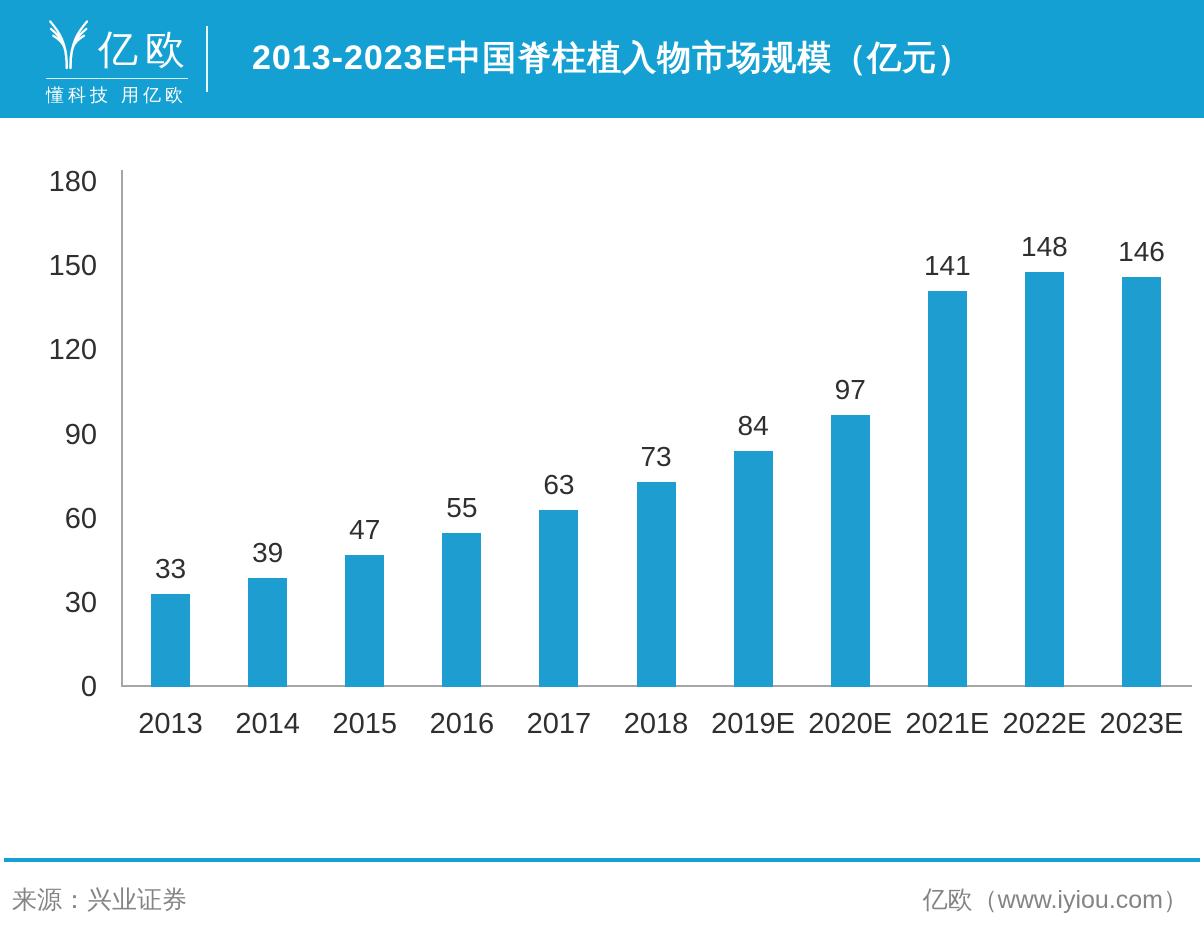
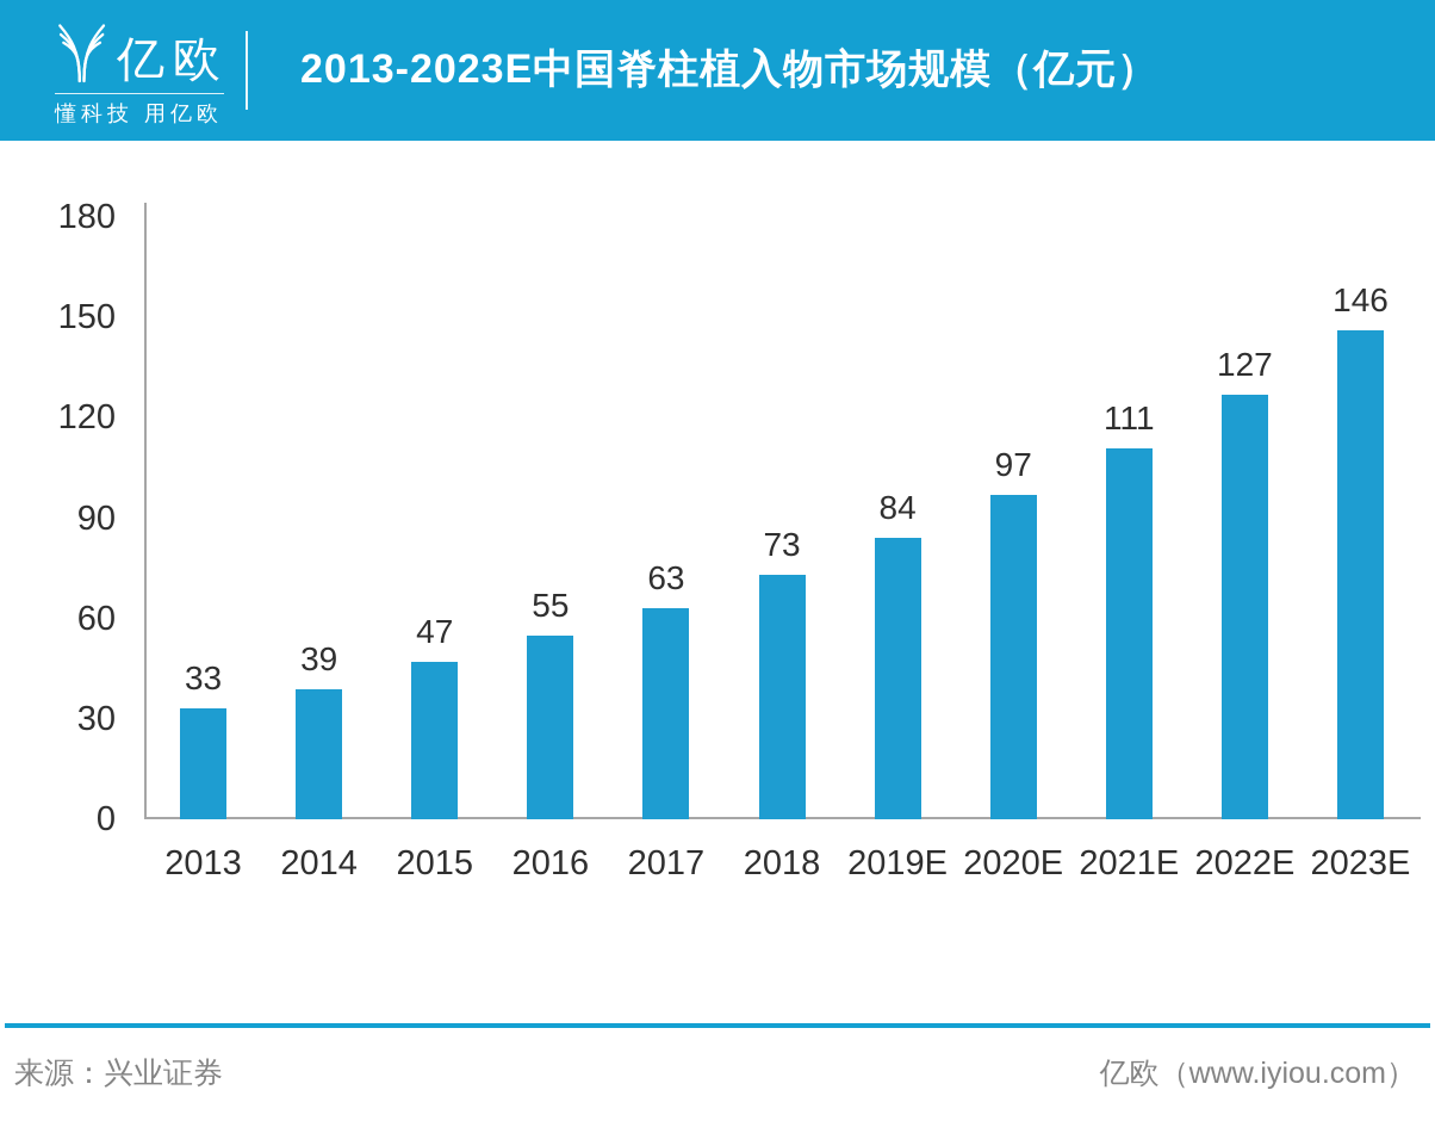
2021E: 141 -> 111
2022E: 148 -> 127
